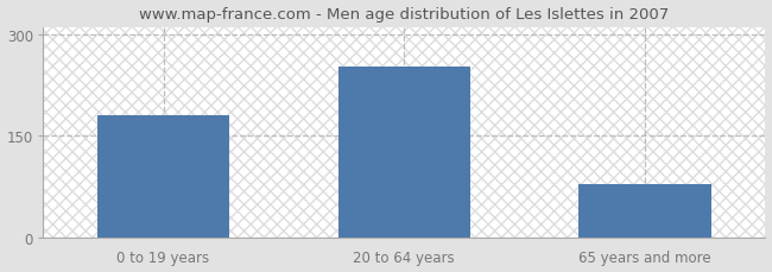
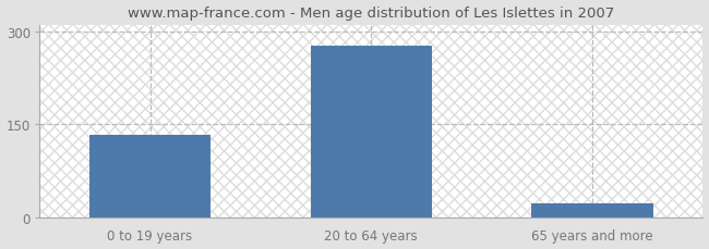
0 to 19 years: 180 -> 133
20 to 64 years: 252 -> 277
65 years and more: 78 -> 22
